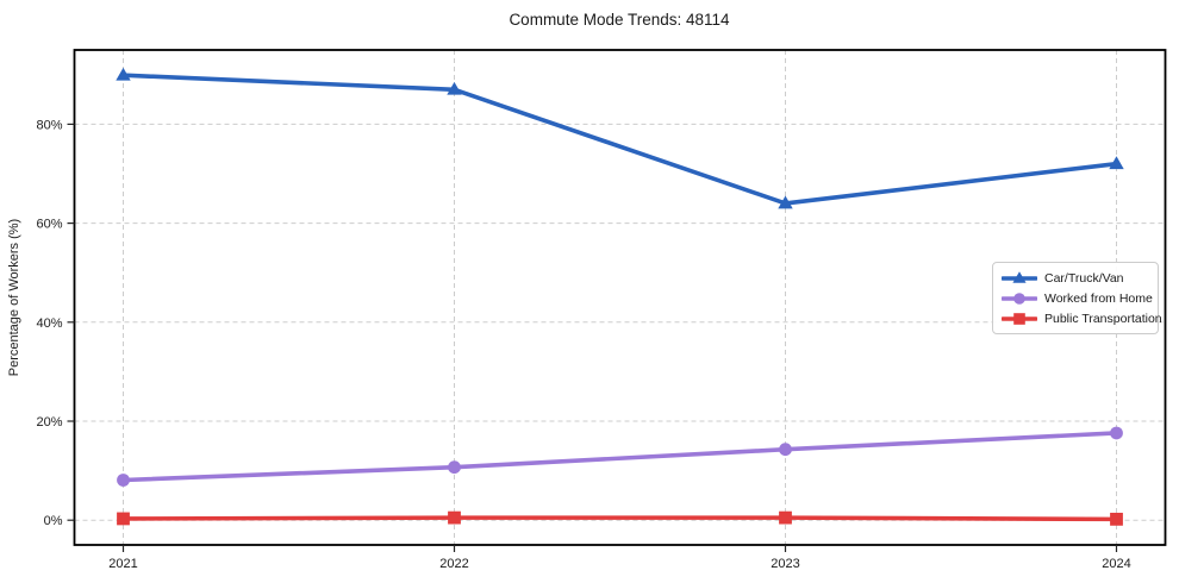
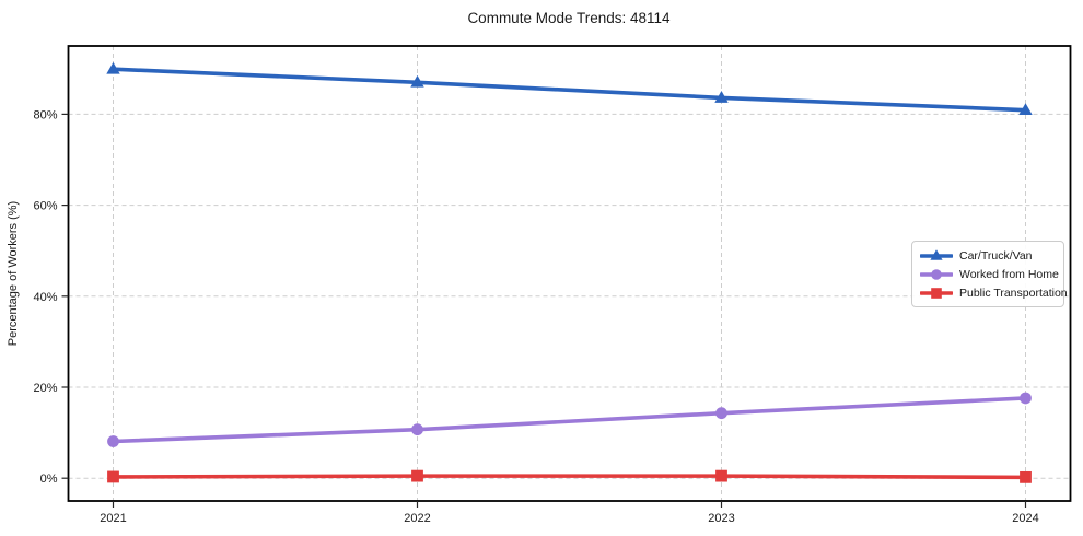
Car/Truck/Van/2023: 64% -> 84%
Car/Truck/Van/2024: 72% -> 81%
